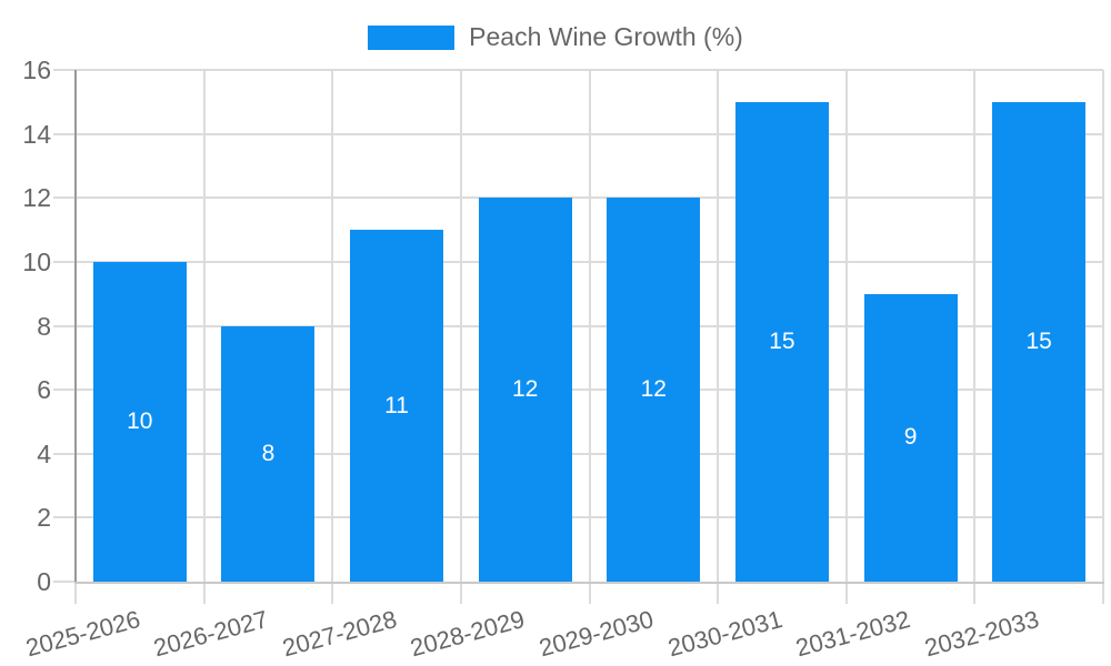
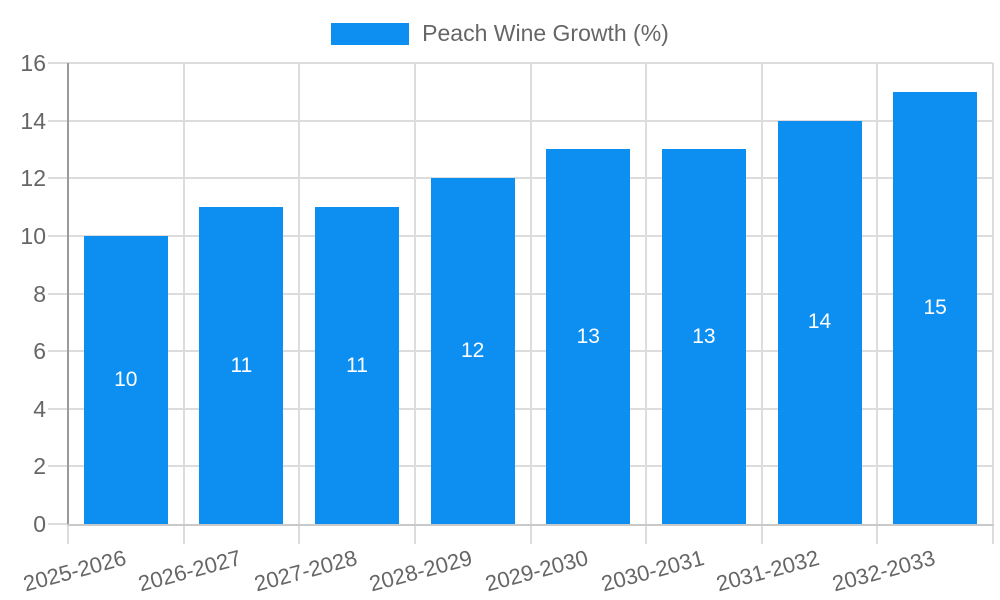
2026-2027: 8 -> 11
2029-2030: 12 -> 13
2030-2031: 15 -> 13
2031-2032: 9 -> 14
